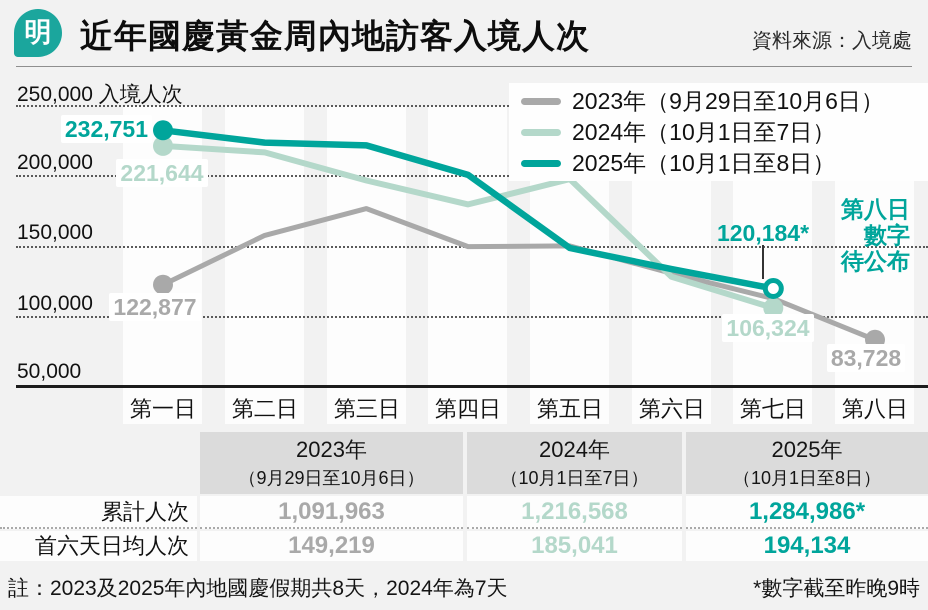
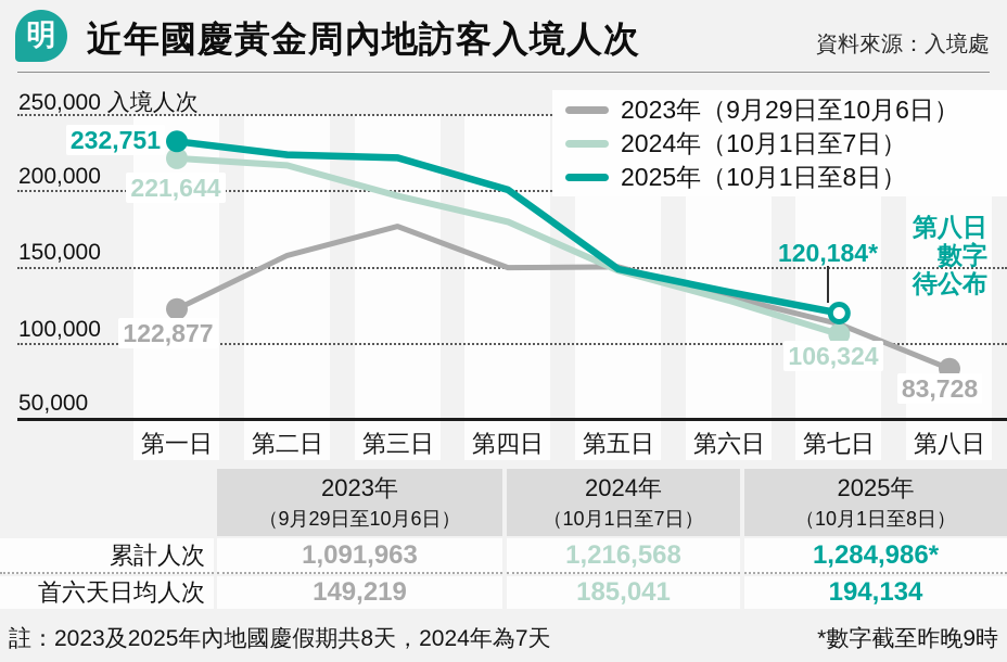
2024年（10月1日至7日）/第五日: 198000 -> 148000
